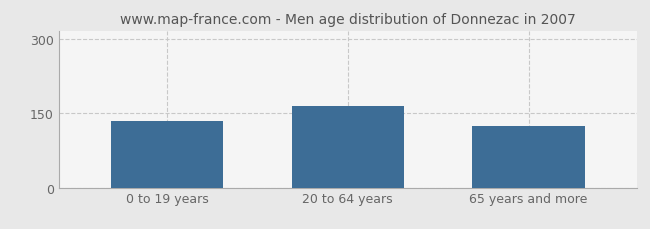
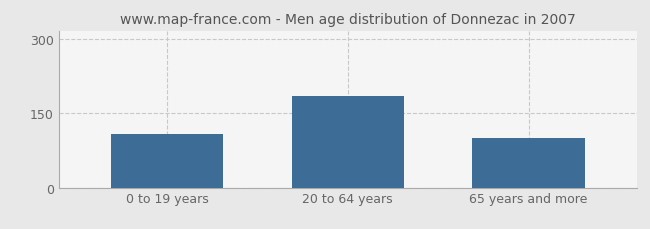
0 to 19 years: 135 -> 107
20 to 64 years: 165 -> 185
65 years and more: 125 -> 100
